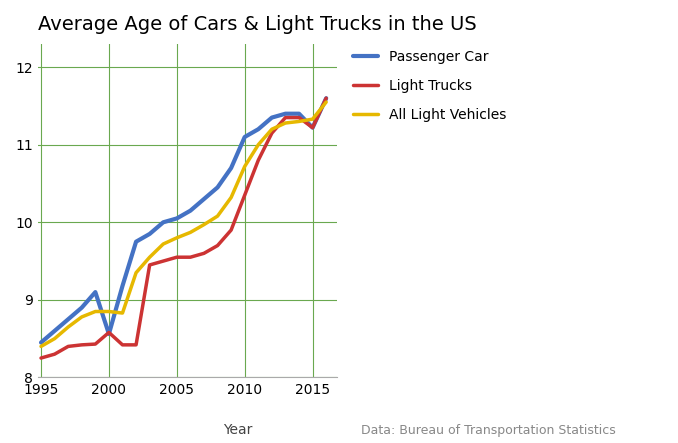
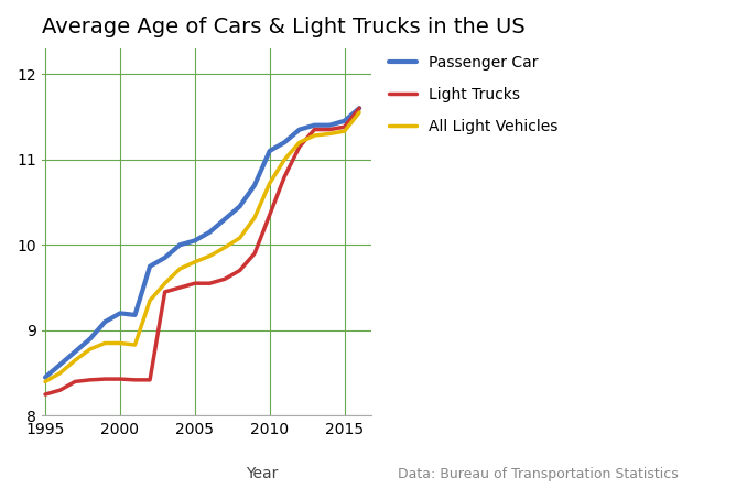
Passenger Car/2000: 8.56 -> 9.20
Light Trucks/2000: 8.58 -> 8.43
Passenger Car/2015: 11.22 -> 11.45
Light Trucks/2015: 11.22 -> 11.38
